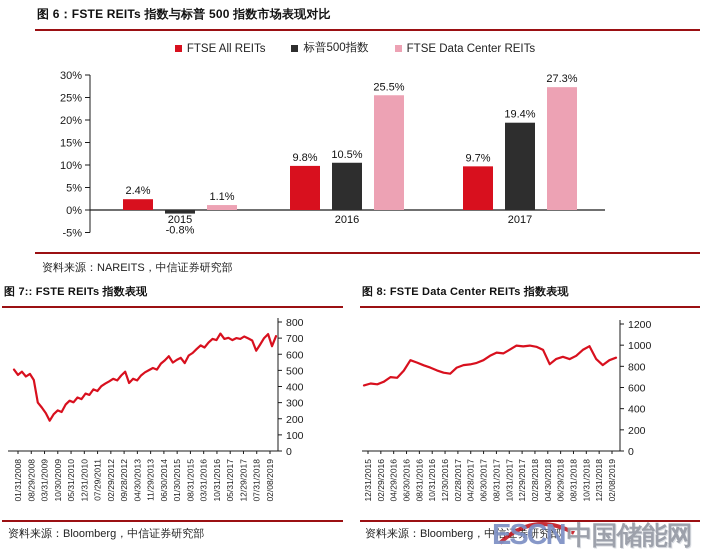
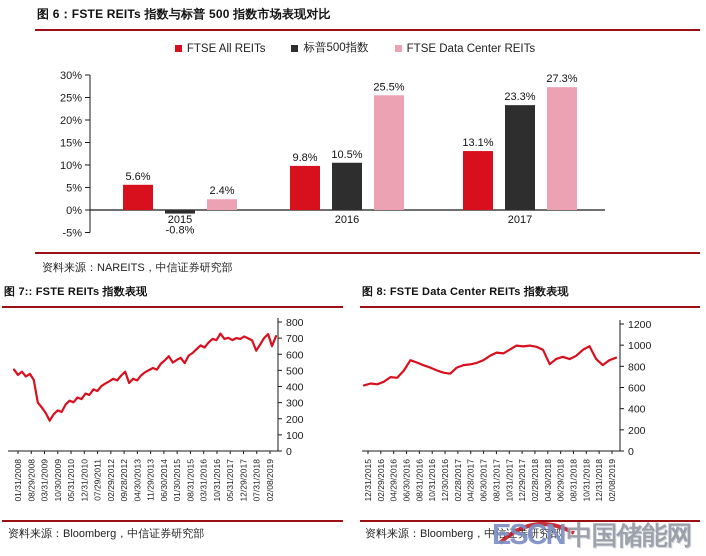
图 6：FSTE REITs 指数与标普 500 指数市场表现对比/FTSE All REITs/2015: 2.4% -> 5.6%
图 6：FSTE REITs 指数与标普 500 指数市场表现对比/FTSE Data Center REITs/2015: 1.1% -> 2.4%
图 6：FSTE REITs 指数与标普 500 指数市场表现对比/FTSE All REITs/2017: 9.7% -> 13.1%
图 6：FSTE REITs 指数与标普 500 指数市场表现对比/标普500指数/2017: 19.4% -> 23.3%
